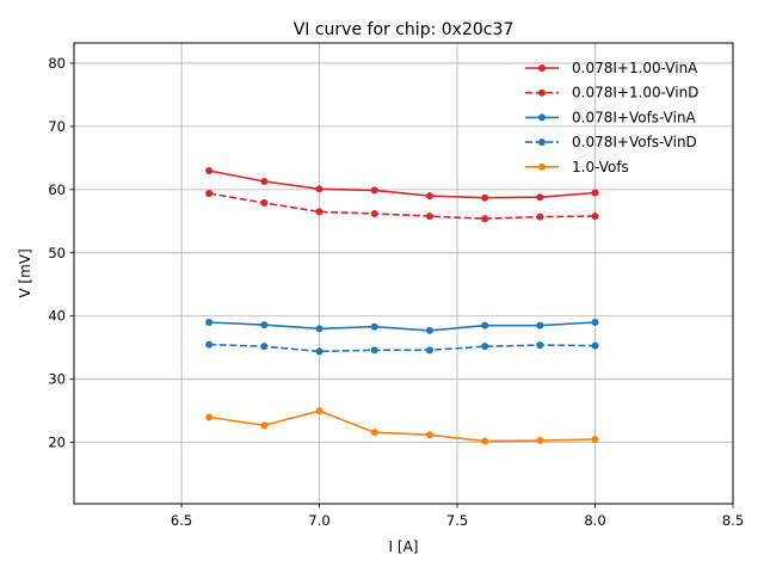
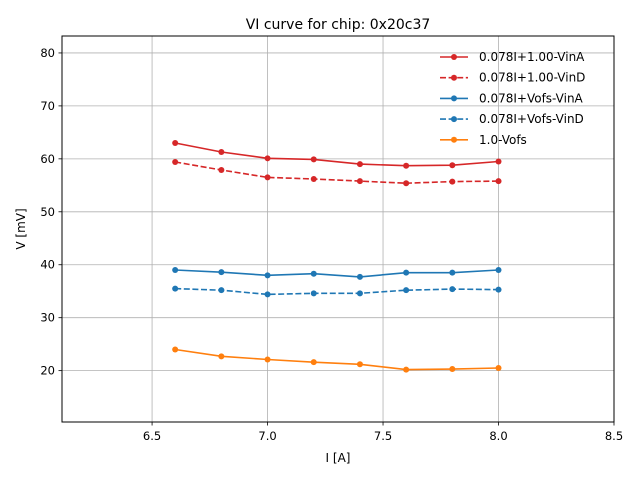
1.0-Vofs/7.0: 25 -> 22
